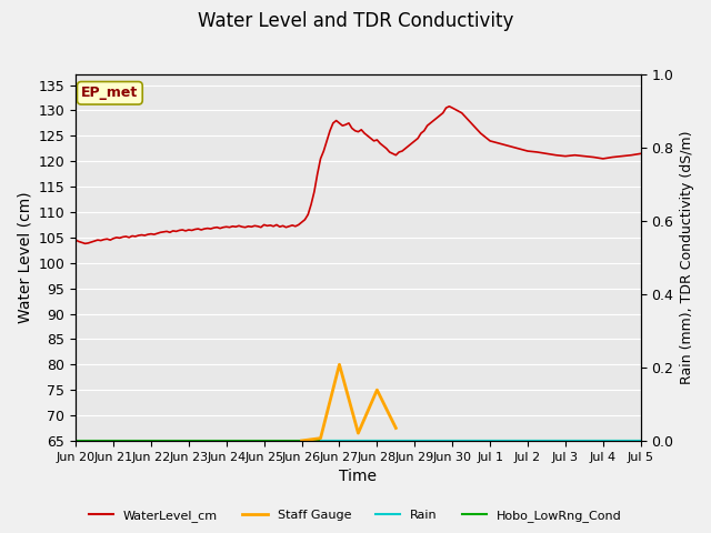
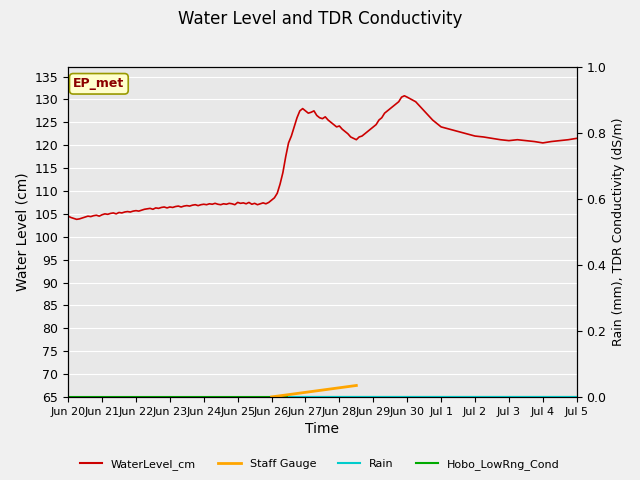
Staff Gauge/Jun 27: 80.0 -> 66.0
Staff Gauge/Jun 28: 75.0 -> 67.0
